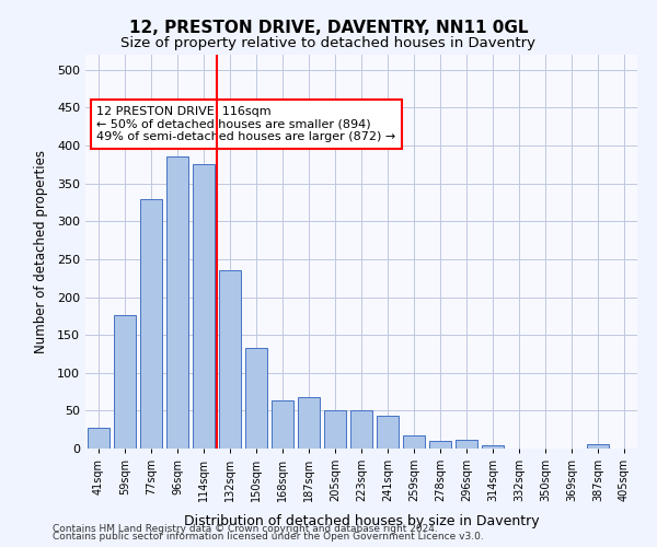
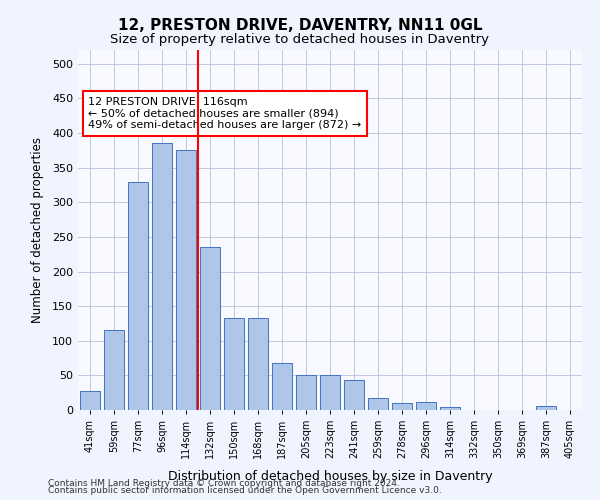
59sqm: 176 -> 116
168sqm: 64 -> 133
